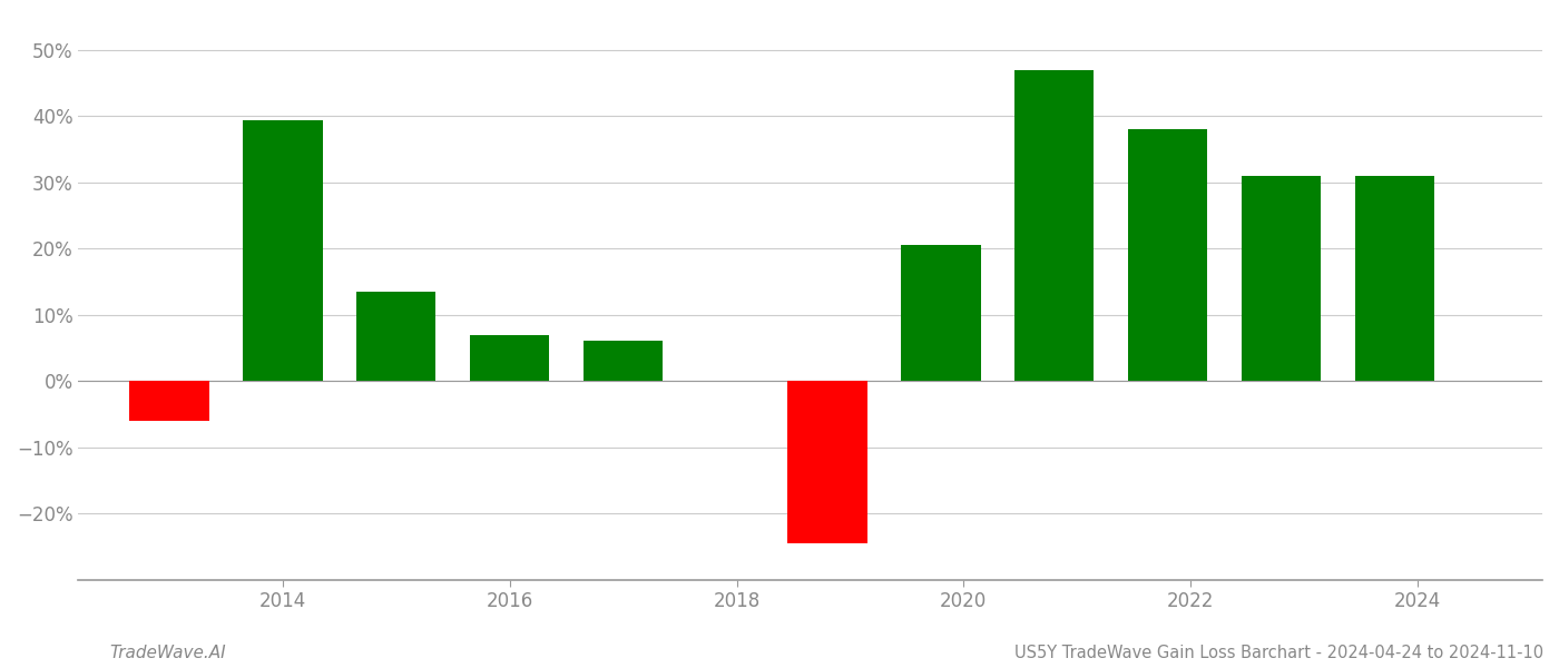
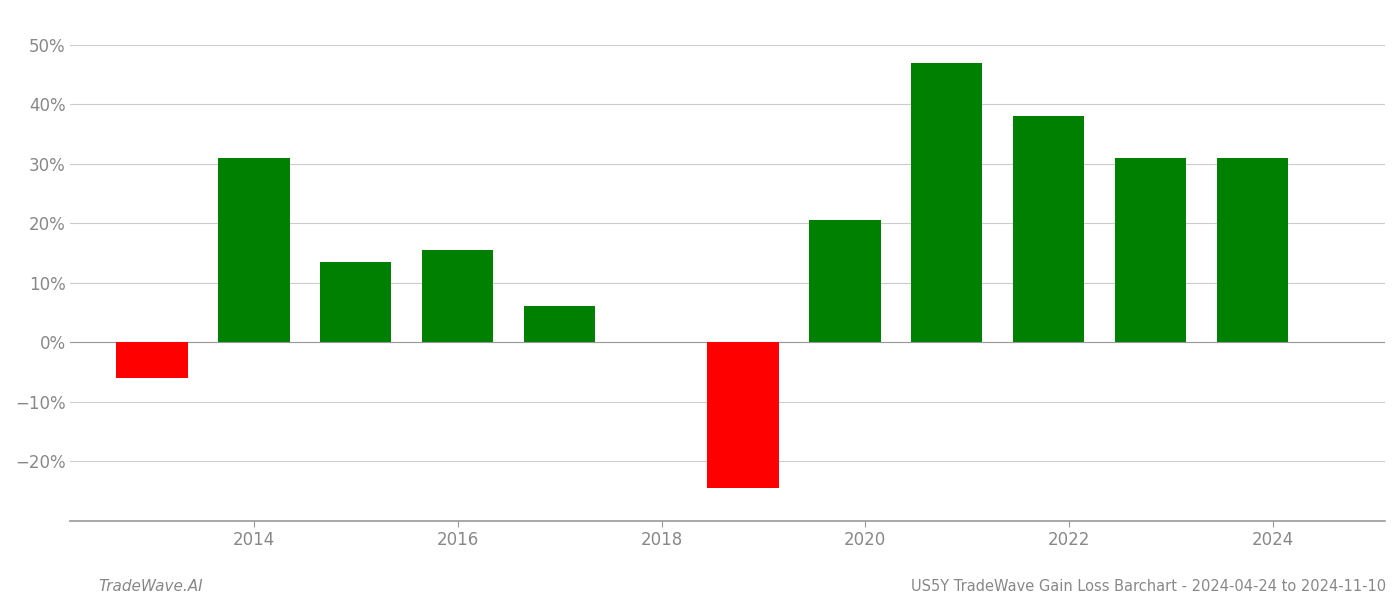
2014: 39.4% -> 31.0%
2016: 7.0% -> 15.5%
